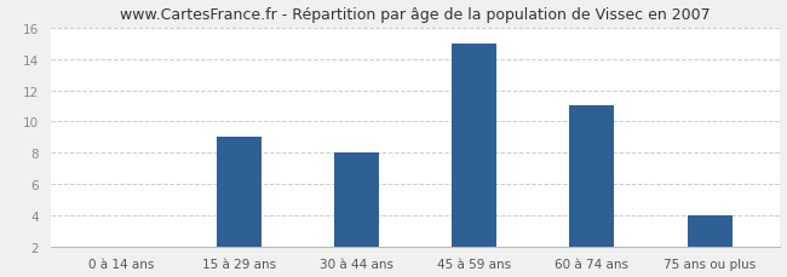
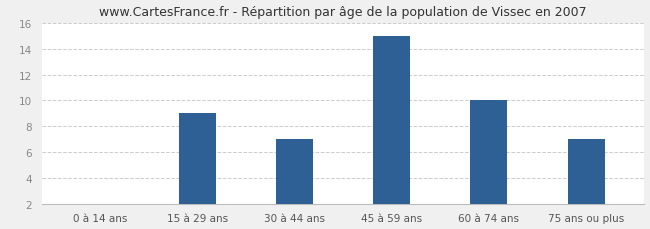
30 à 44 ans: 8 -> 7
60 à 74 ans: 11 -> 10
75 ans ou plus: 4 -> 7
